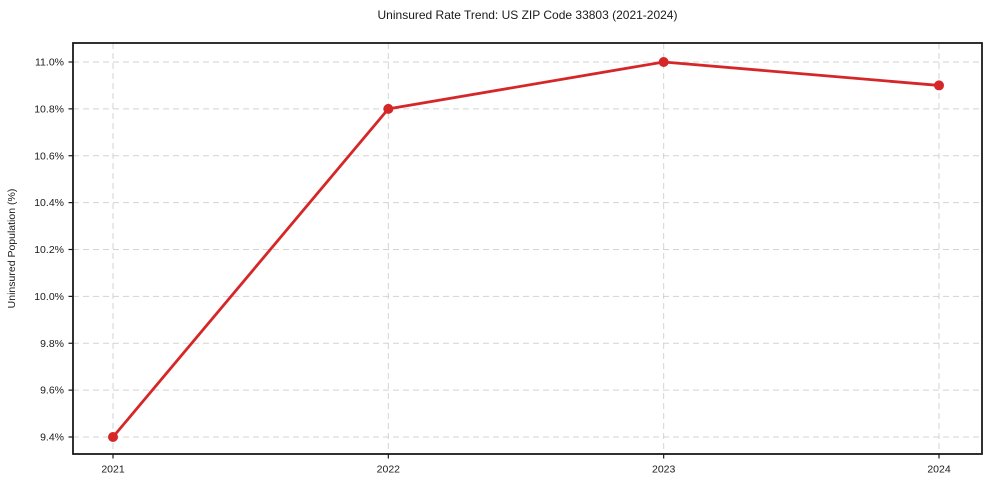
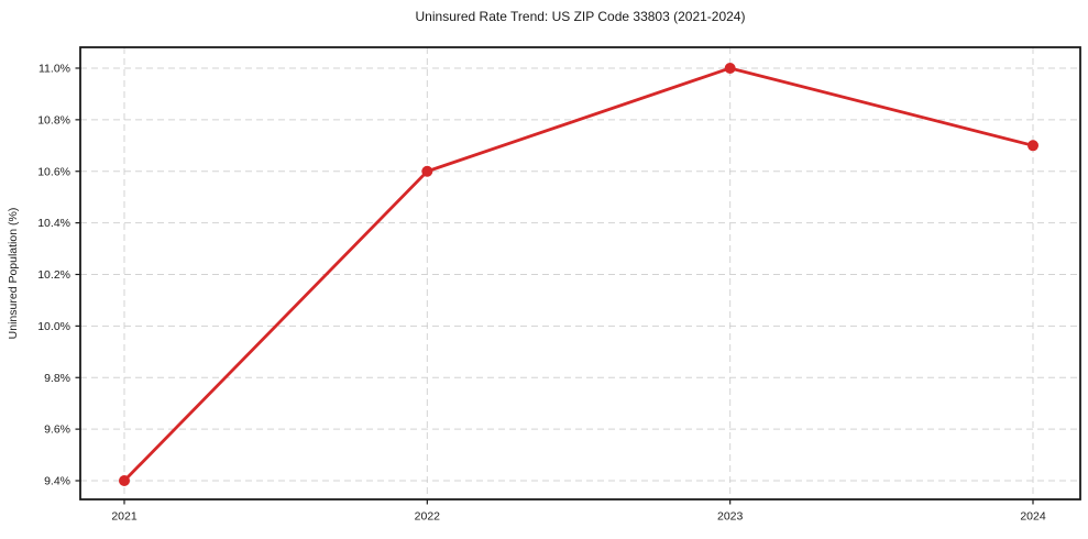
2022: 10.8% -> 10.6%
2024: 10.9% -> 10.7%
